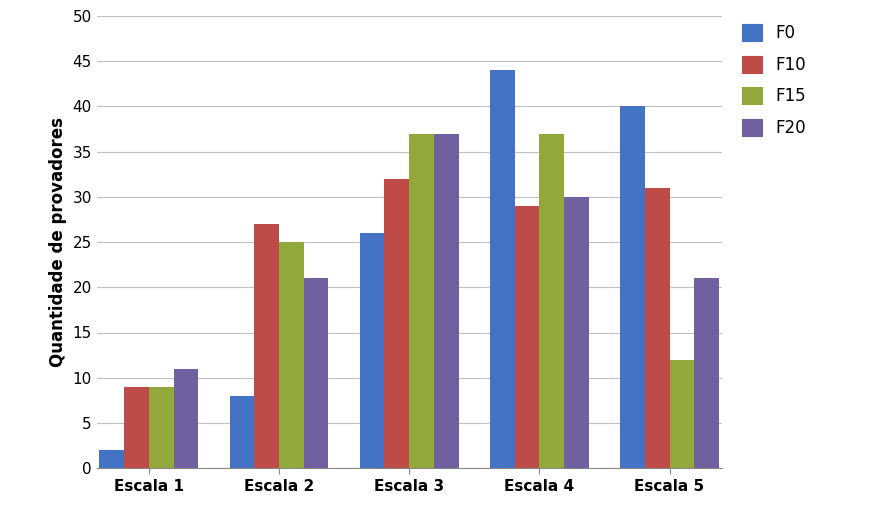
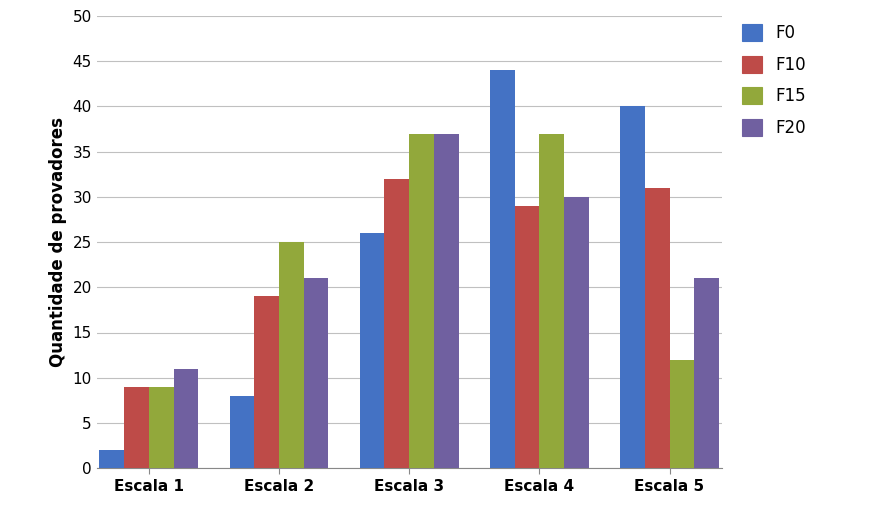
F10/Escala 2: 27 -> 19
